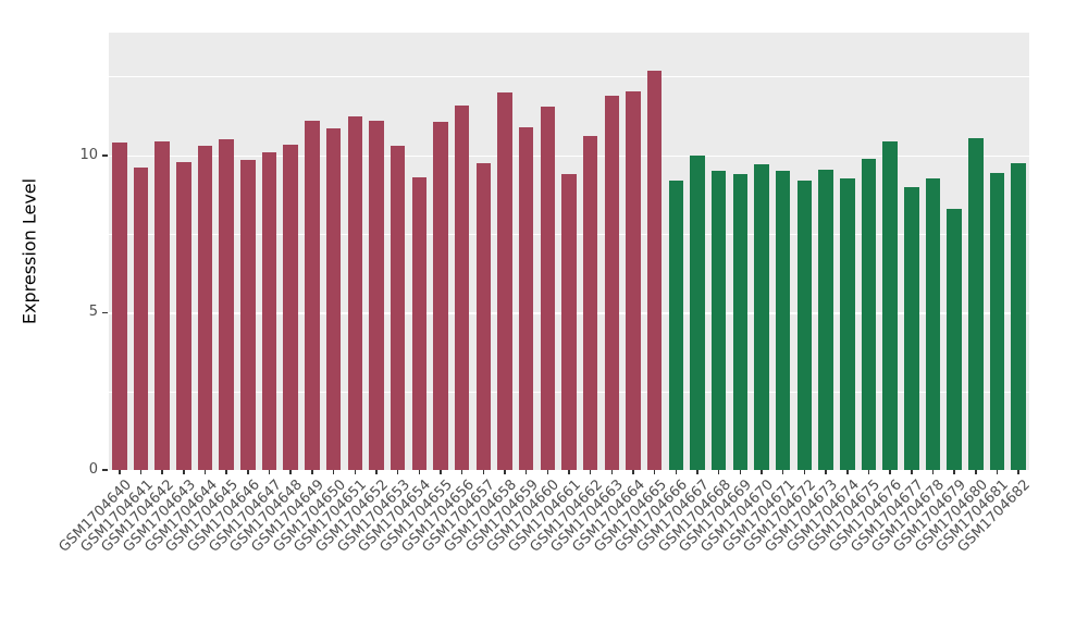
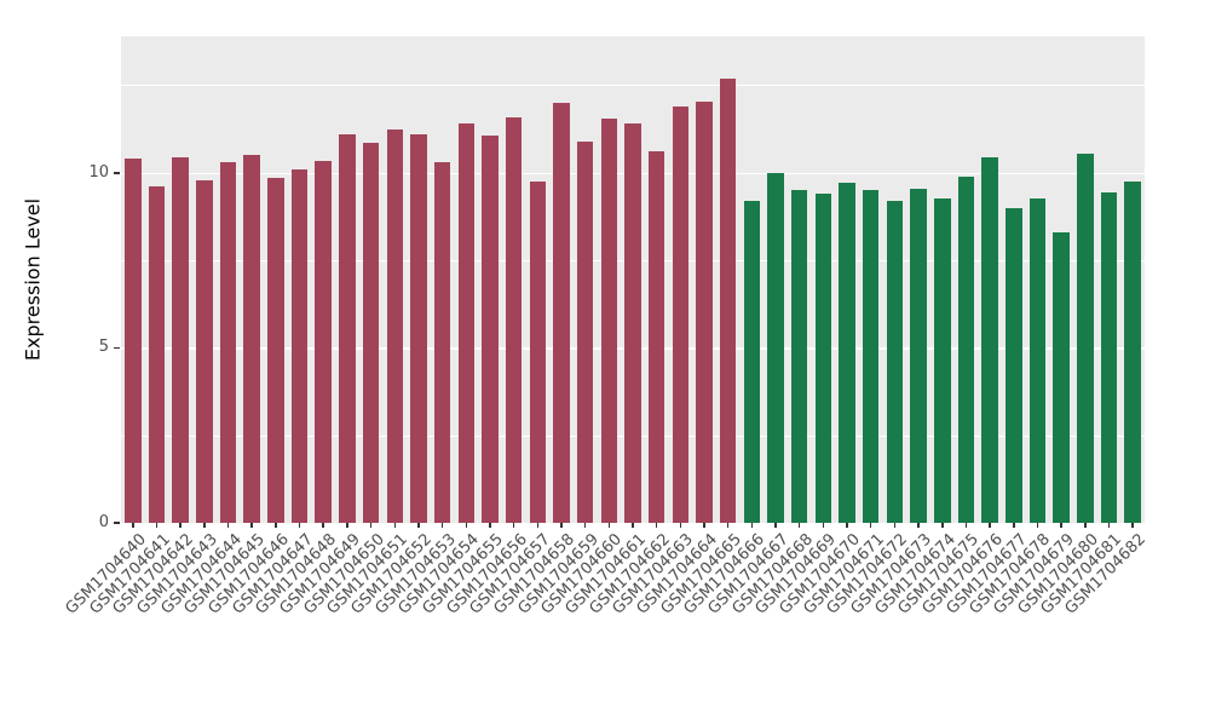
GSM1704654: 9.3 -> 11.4
GSM1704661: 9.4 -> 11.4
